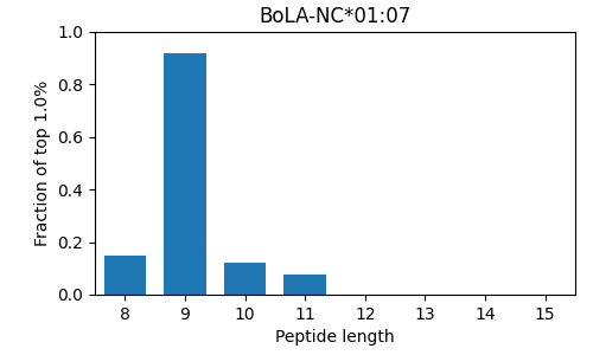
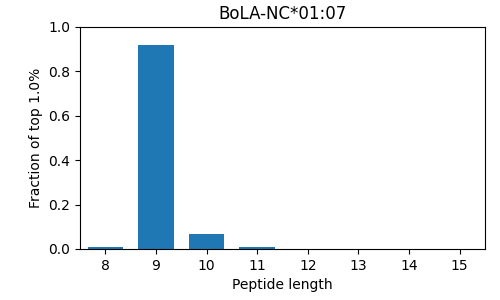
8: 0.150 -> 0.008
10: 0.120 -> 0.068
11: 0.075 -> 0.008
